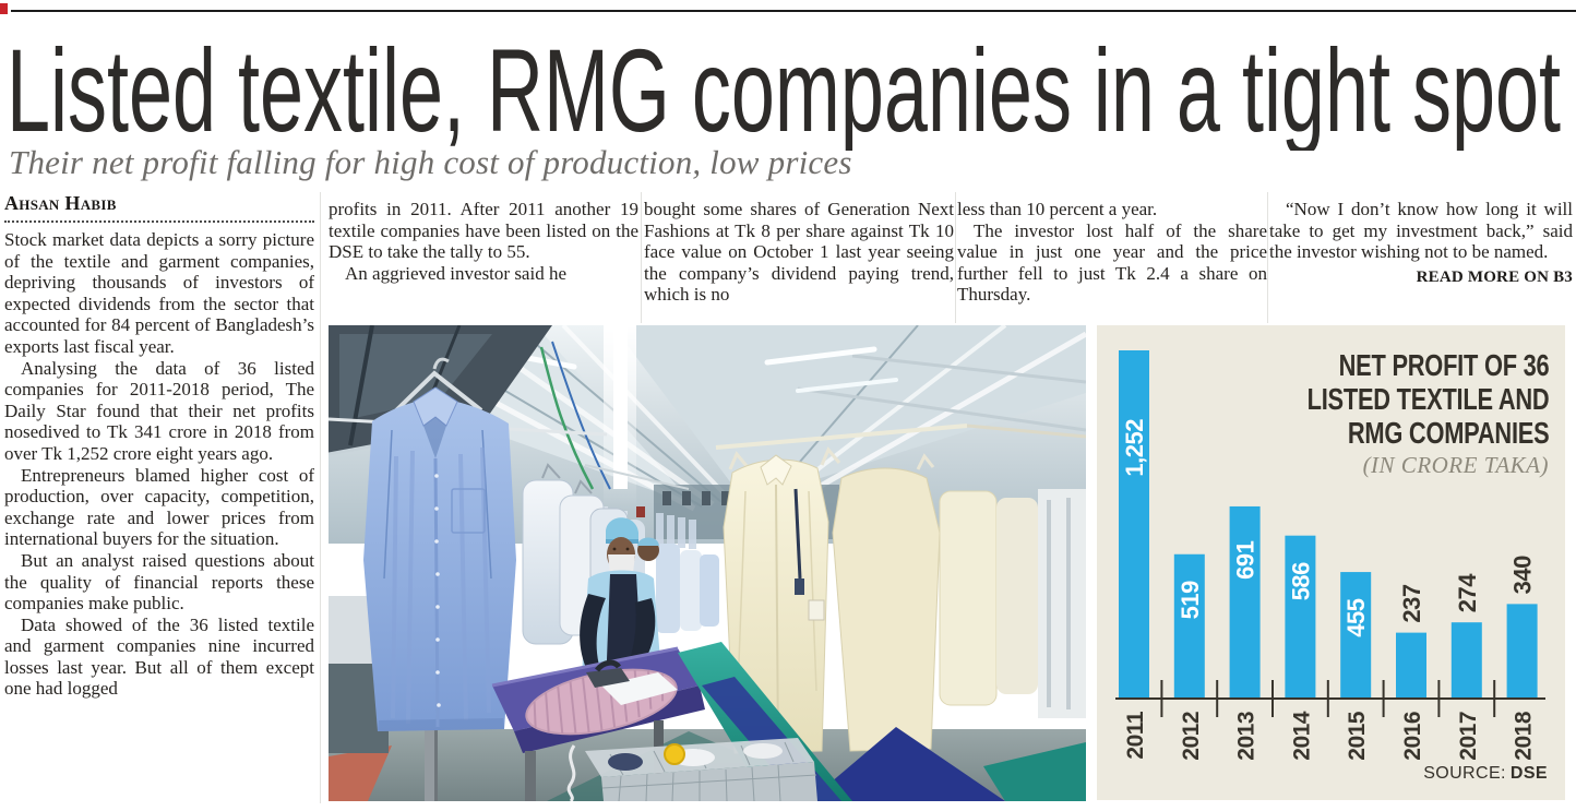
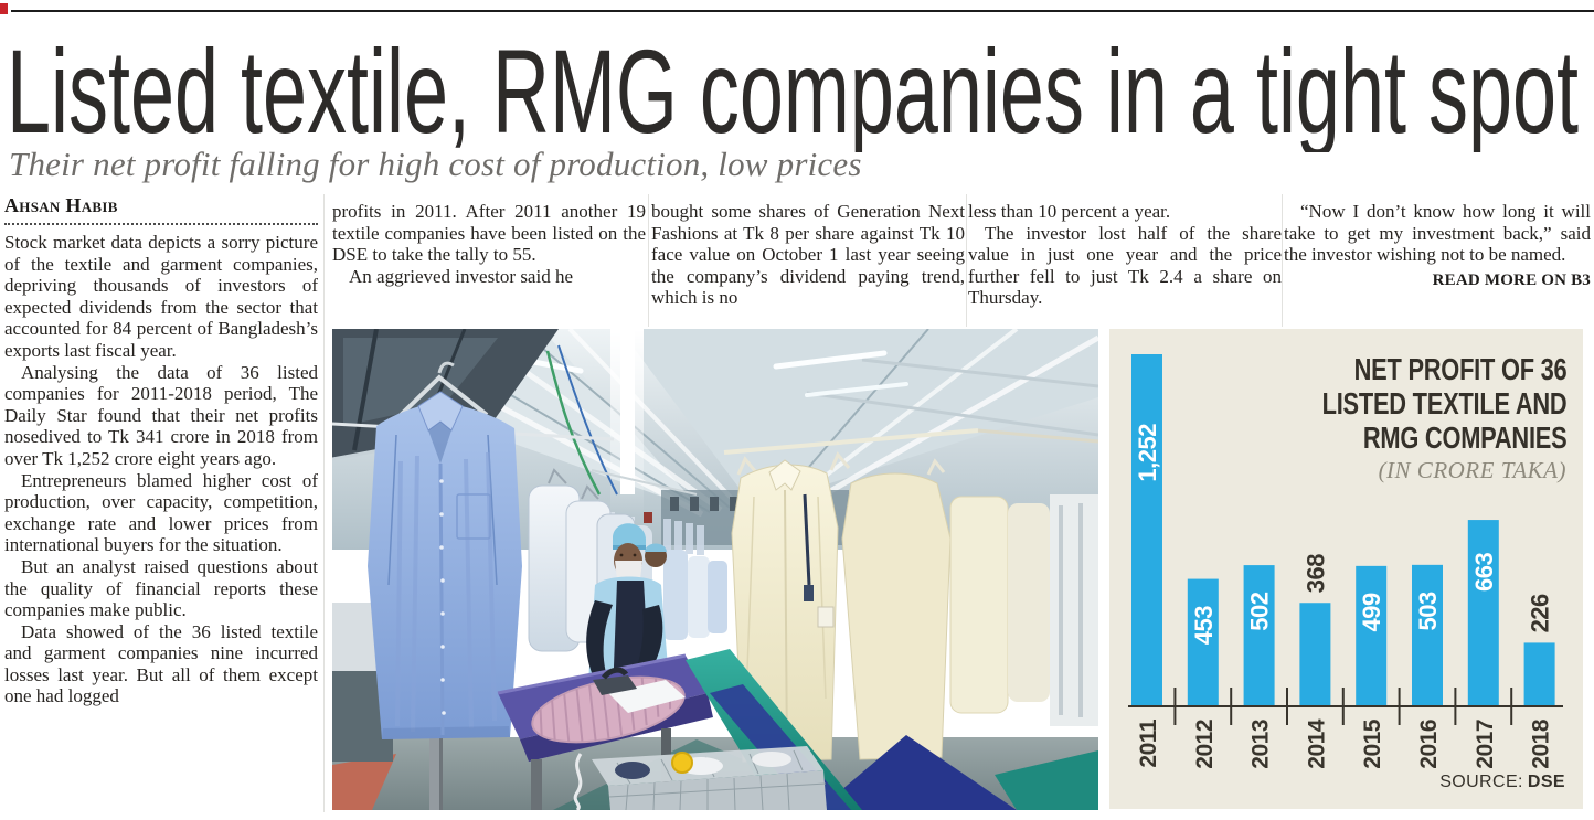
2012: 519 -> 453
2013: 691 -> 502
2014: 586 -> 368
2015: 455 -> 499
2016: 237 -> 503
2017: 274 -> 663
2018: 340 -> 226
